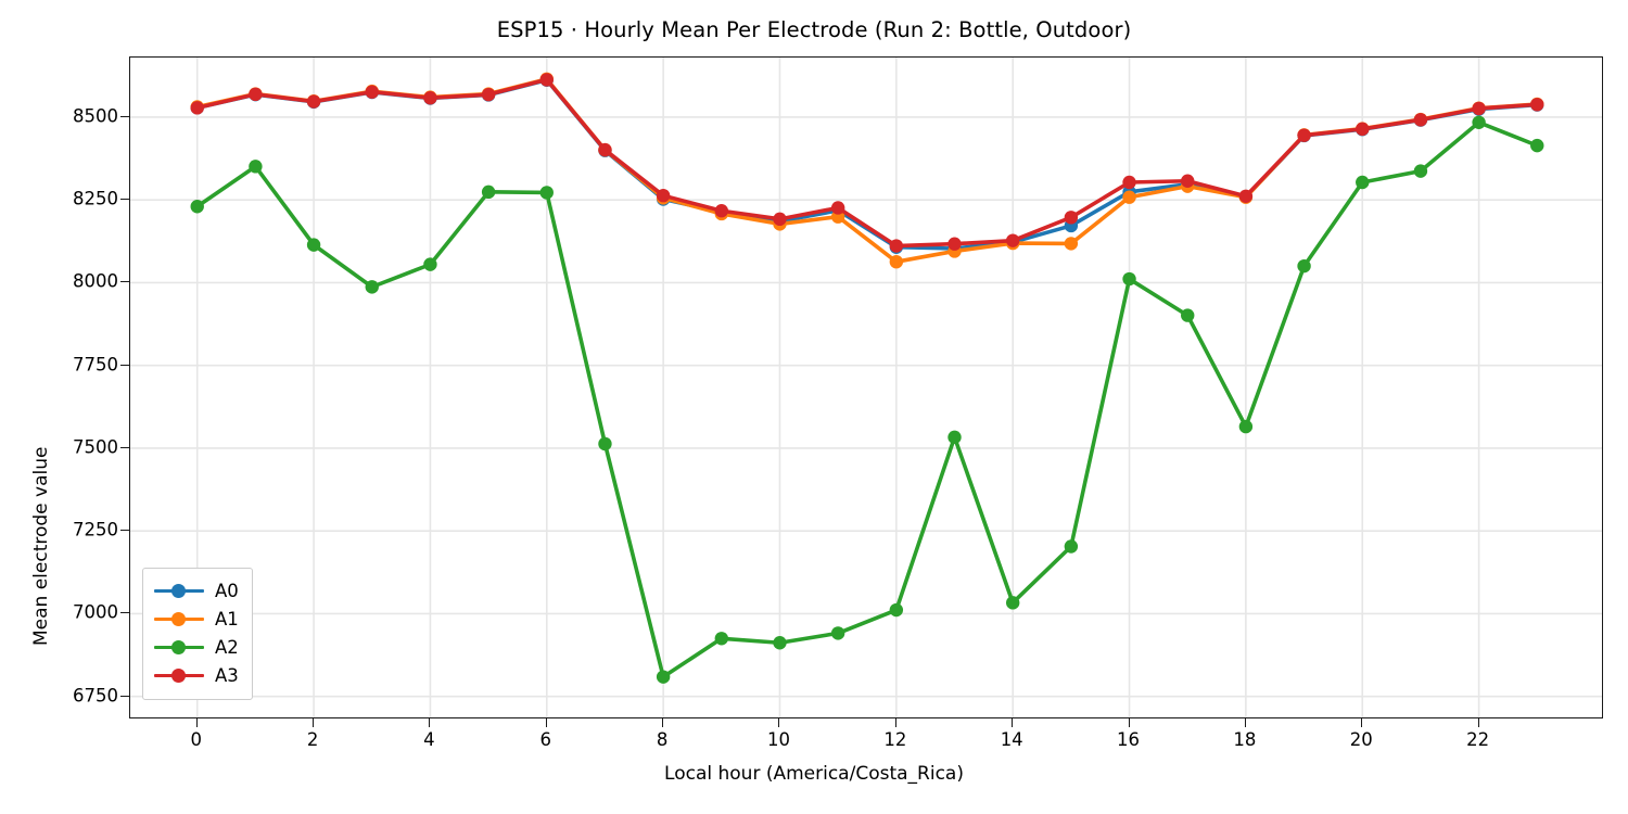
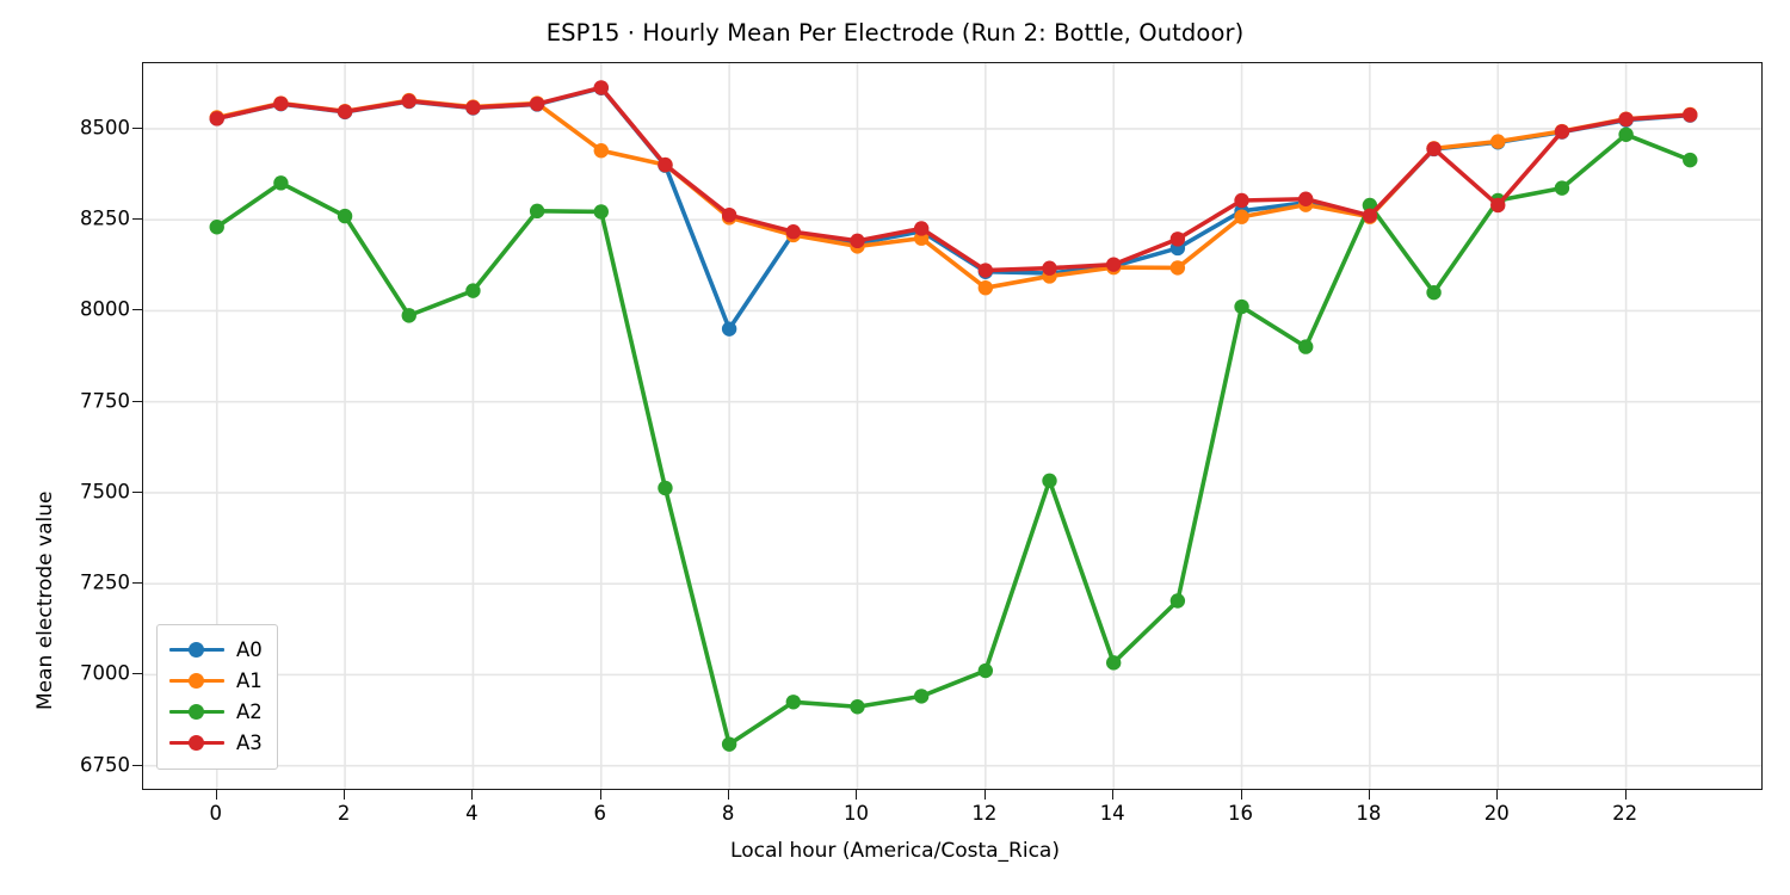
A2/2: 8110 -> 8260
A1/6: 8620 -> 8440
A0/8: 8250 -> 7950
A2/18: 7560 -> 8290
A3/20: 8460 -> 8290
